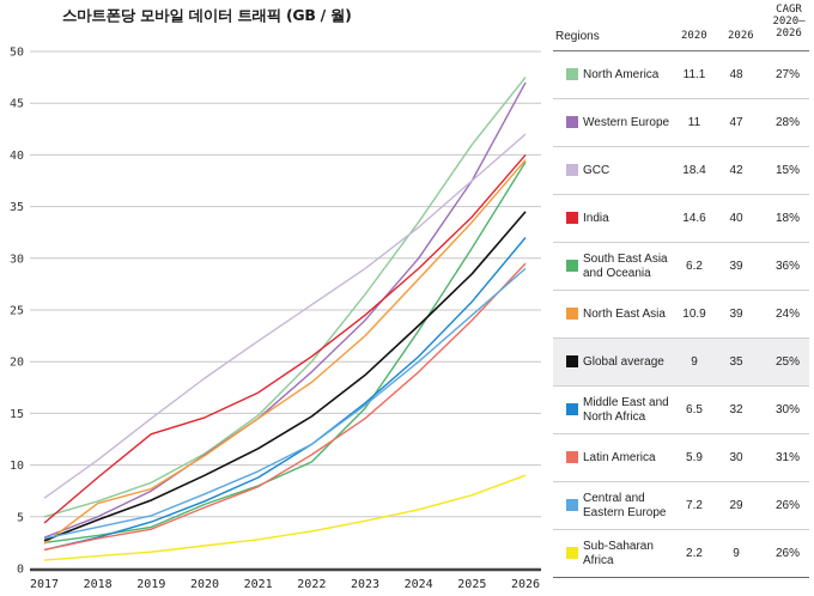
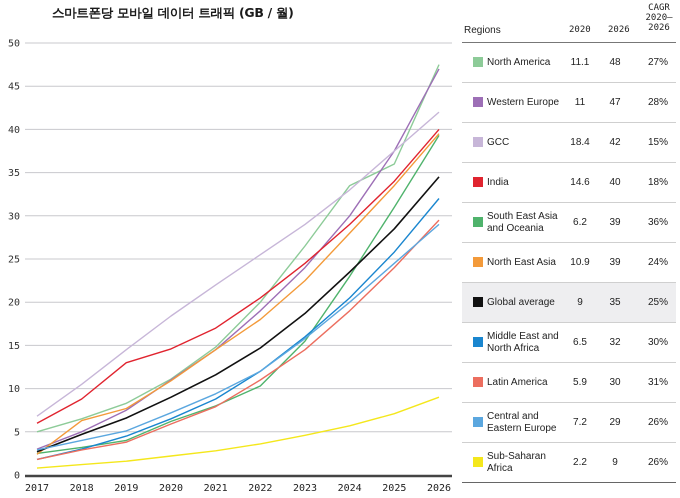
India/2017: 4 -> 6
North America/2025: 41 -> 36
